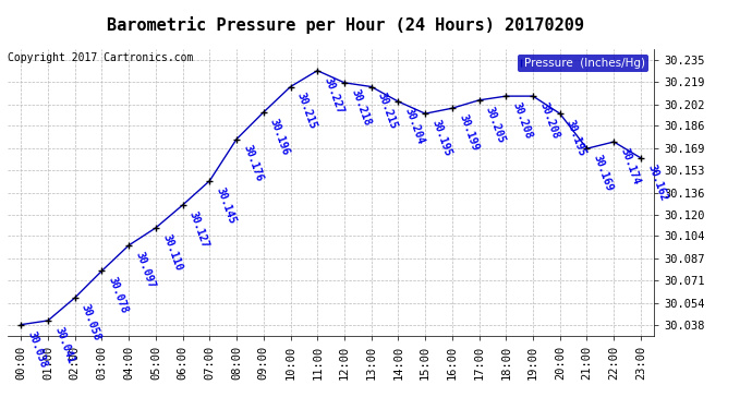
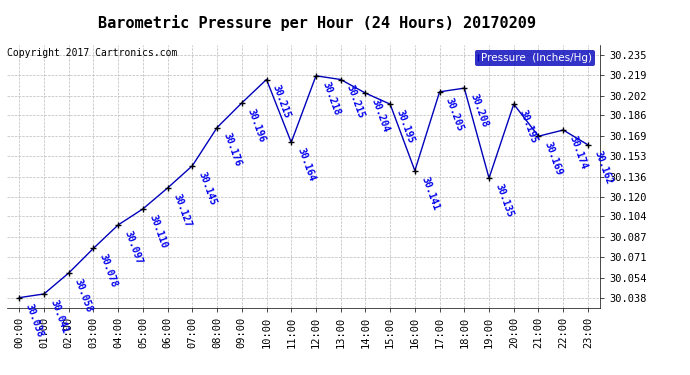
11:00: 30.227 -> 30.164
16:00: 30.199 -> 30.141
19:00: 30.208 -> 30.135
